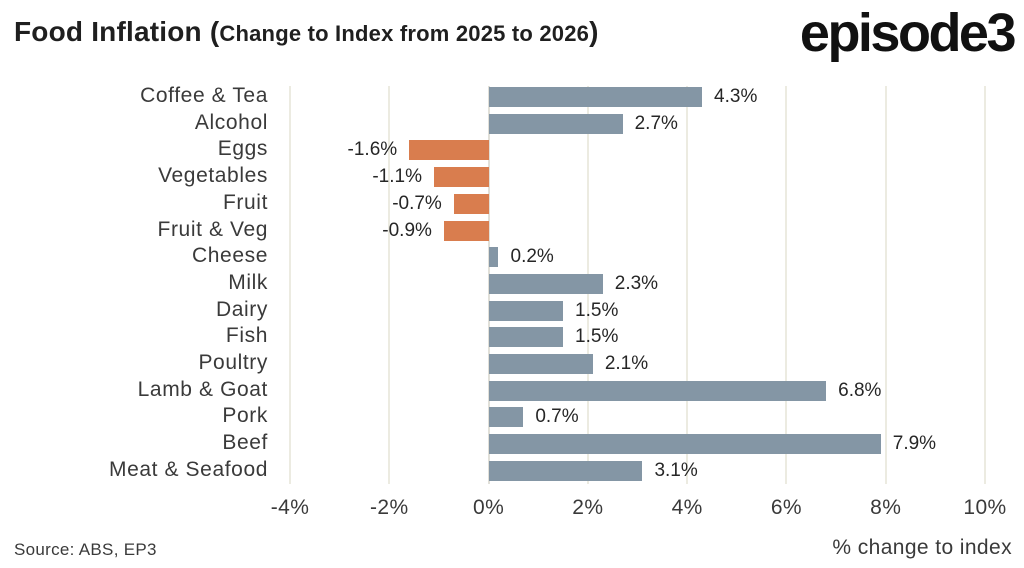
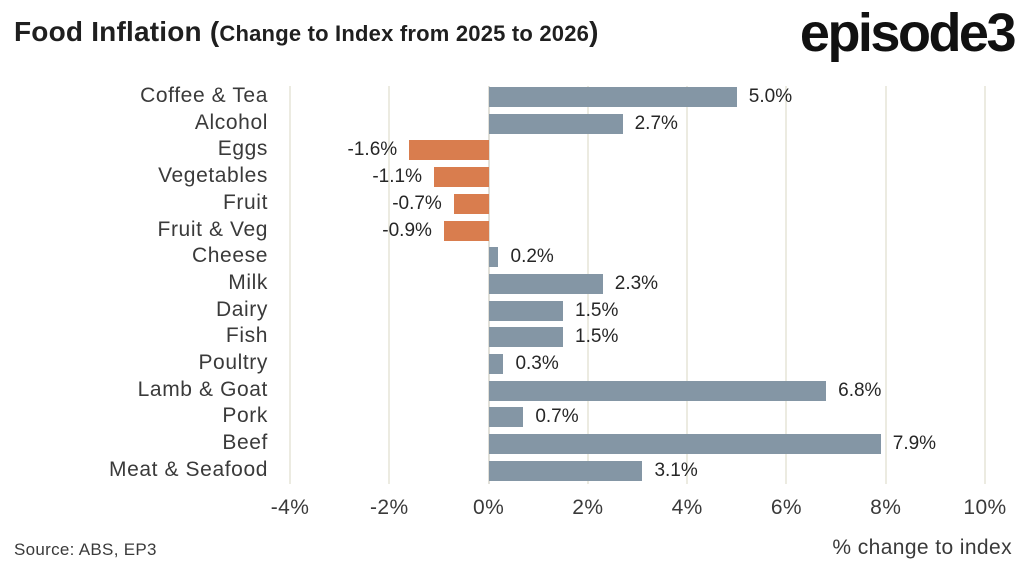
Coffee & Tea: 4.3% -> 5.0%
Poultry: 2.1% -> 0.3%
